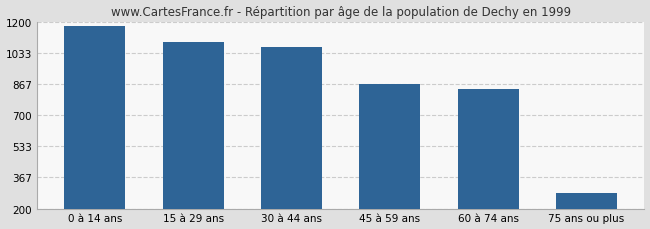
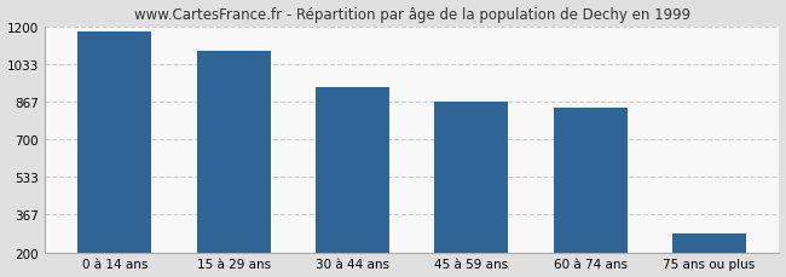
30 à 44 ans: 1060 -> 930
